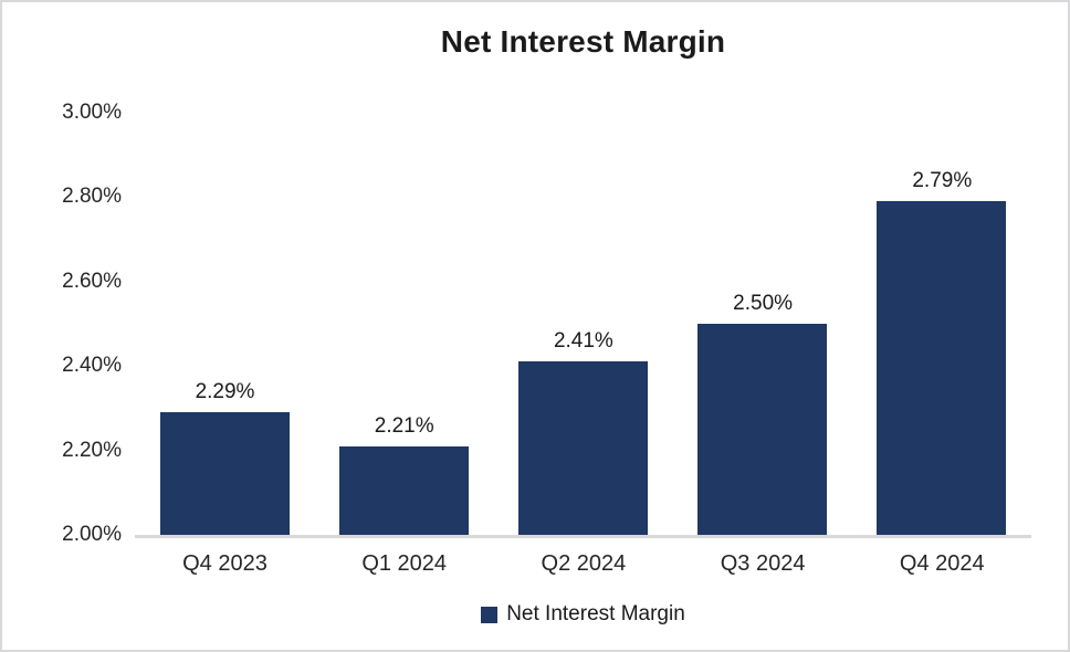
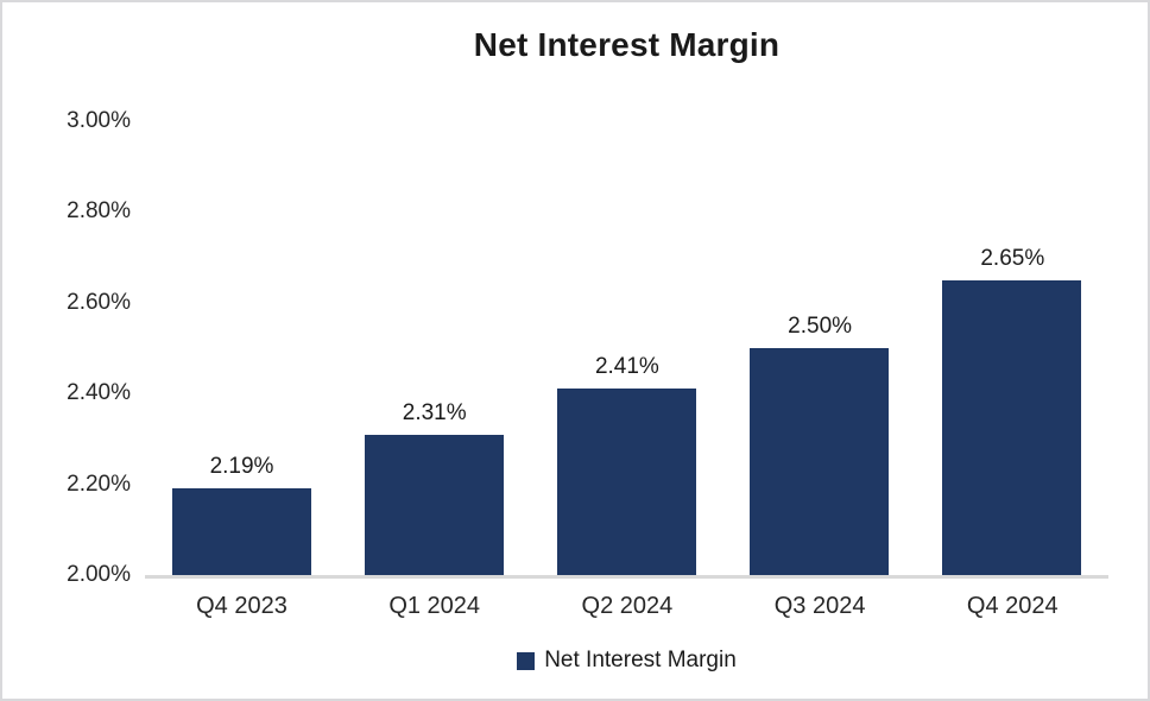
Q4 2023: 2.29% -> 2.19%
Q1 2024: 2.21% -> 2.31%
Q4 2024: 2.79% -> 2.65%
